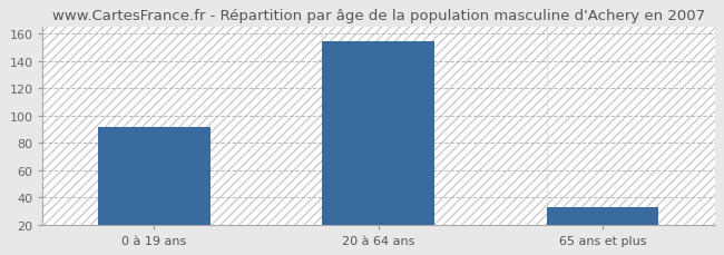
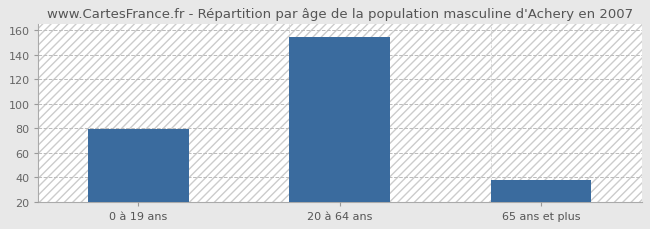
0 à 19 ans: 92 -> 79
65 ans et plus: 33 -> 38
